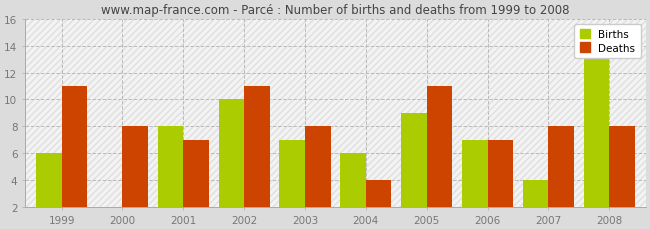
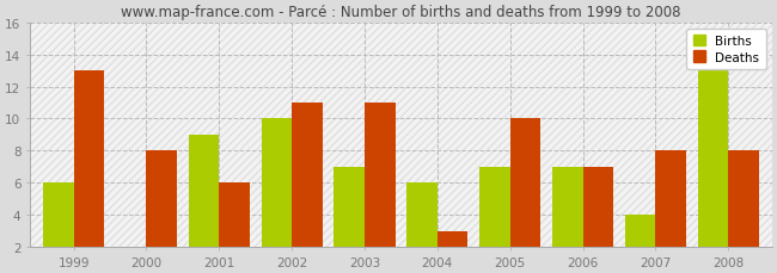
Deaths/1999: 11 -> 13
Births/2001: 8 -> 9
Deaths/2001: 7 -> 6
Deaths/2003: 8 -> 11
Deaths/2004: 4 -> 3
Births/2005: 9 -> 7
Deaths/2005: 11 -> 10
